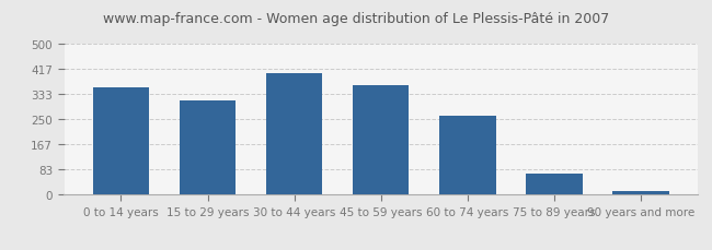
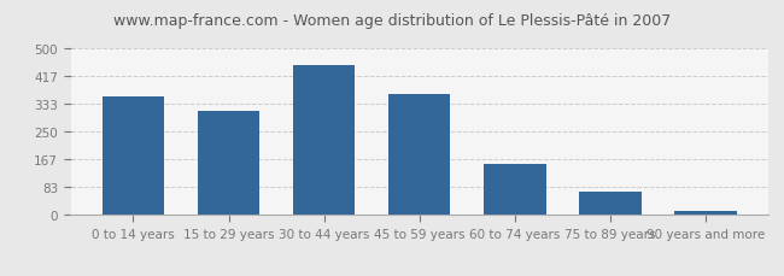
30 to 44 years: 405 -> 450
60 to 74 years: 263 -> 155
